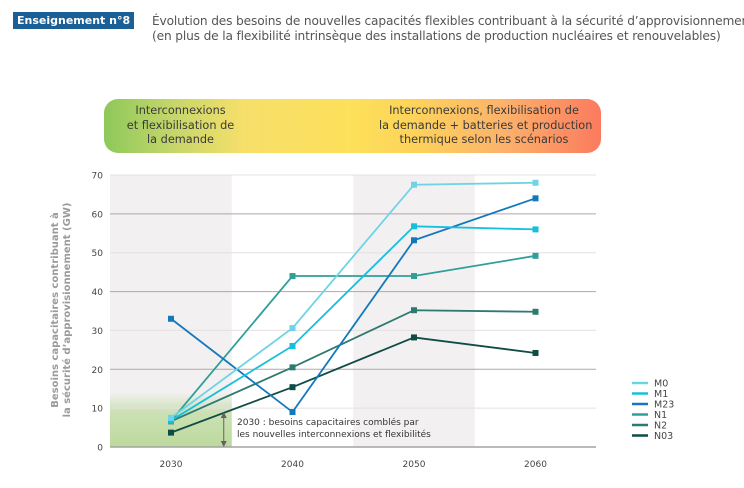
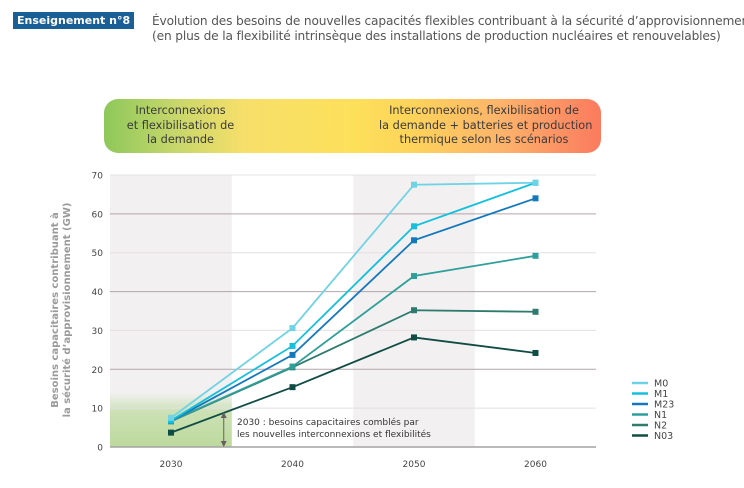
M23/2030: 33 -> 7
M23/2040: 9 -> 24
N1/2040: 44 -> 21
M1/2060: 56 -> 68
